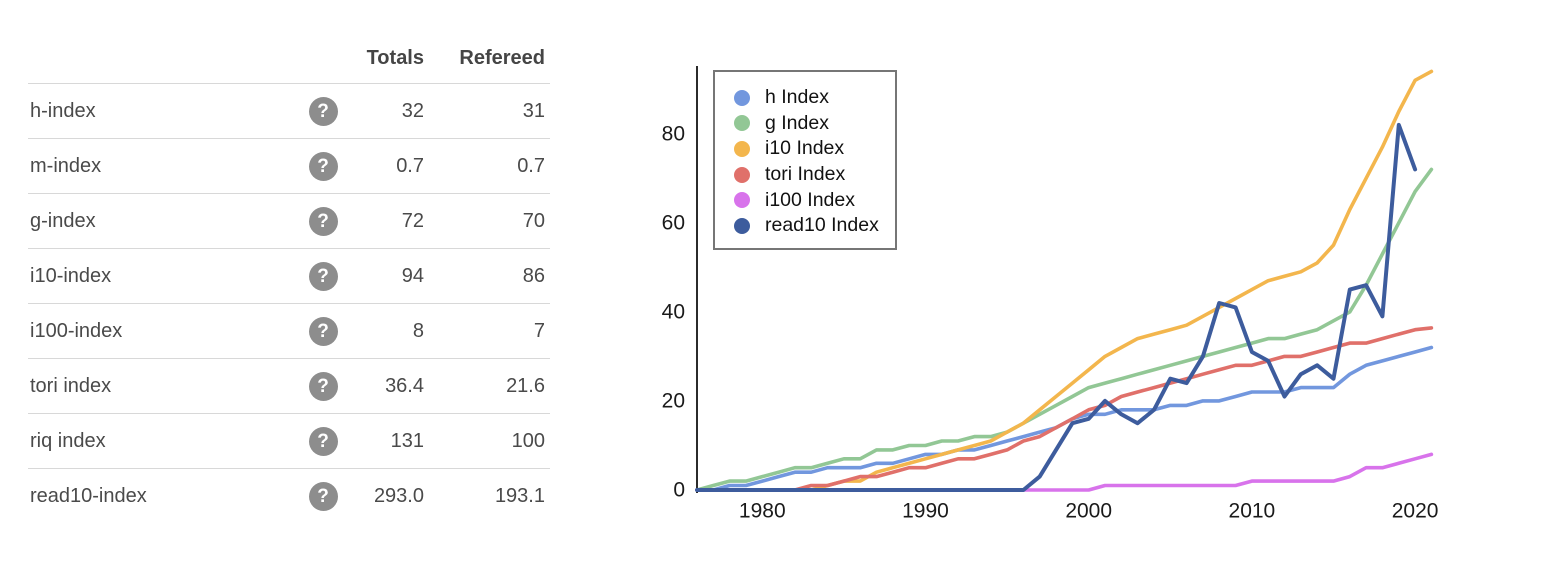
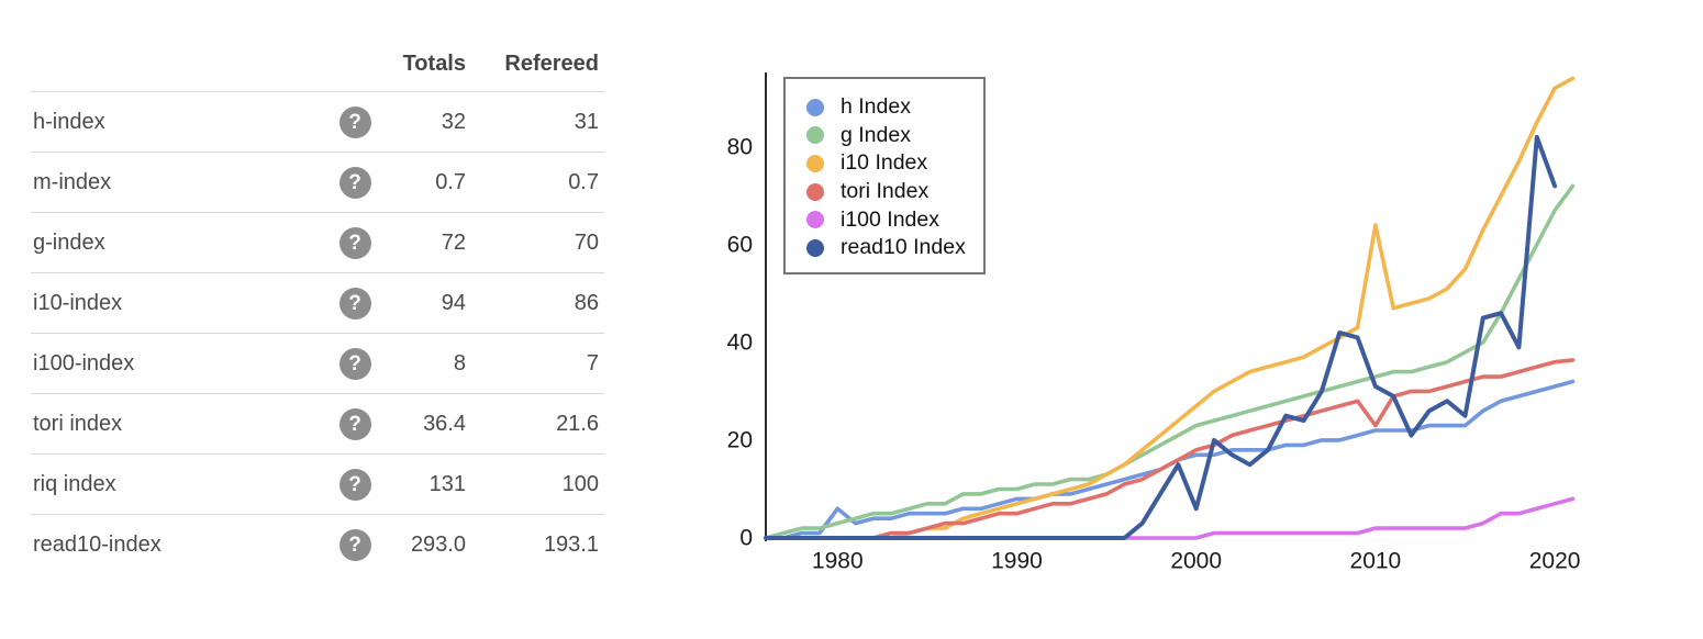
h Index/1980: 2 -> 6
read10 Index/2000: 16 -> 6
i10 Index/2010: 45 -> 64
tori Index/2010: 28 -> 23
